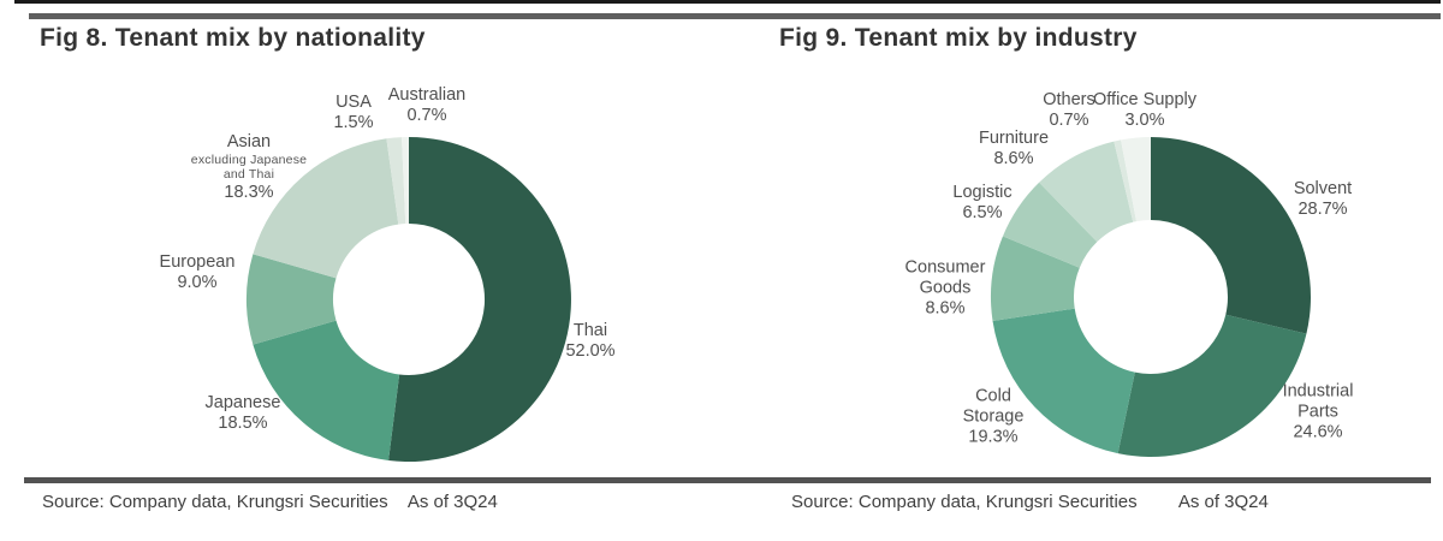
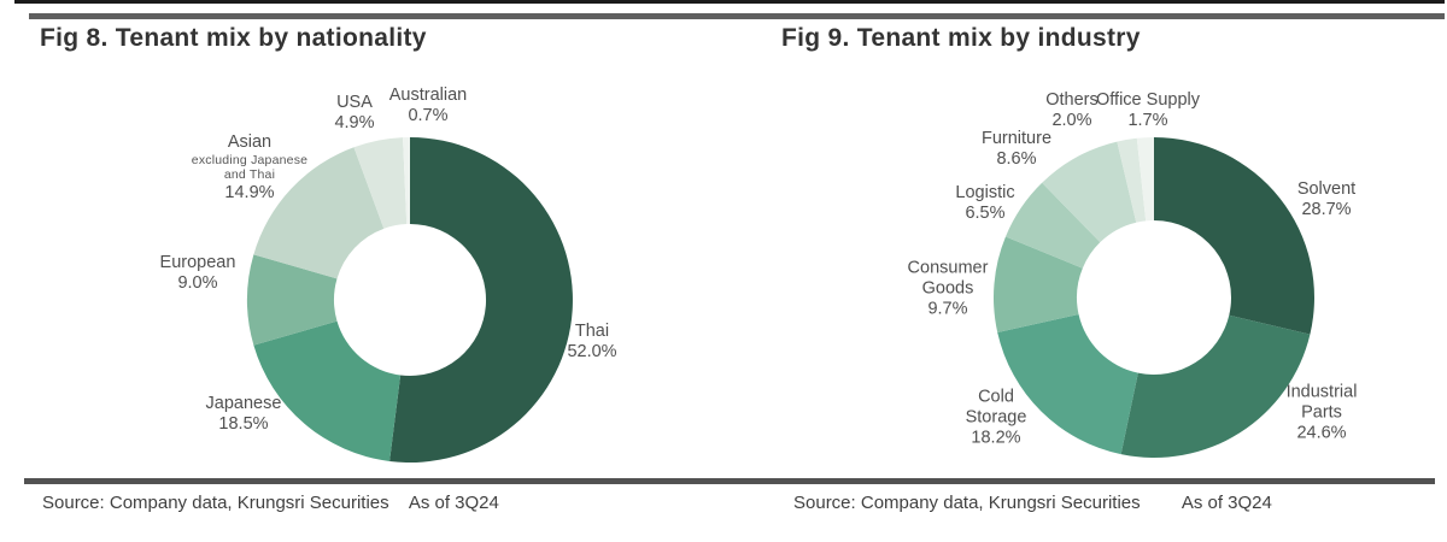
Fig 8. Tenant mix by nationality/Asian: 18.3% -> 14.9%
Fig 8. Tenant mix by nationality/USA: 1.5% -> 4.9%
Fig 9. Tenant mix by industry/Cold Storage: 19.3% -> 18.2%
Fig 9. Tenant mix by industry/Consumer Goods: 8.6% -> 9.7%
Fig 9. Tenant mix by industry/Others: 0.7% -> 2.0%
Fig 9. Tenant mix by industry/Office Supply: 3.0% -> 1.7%
